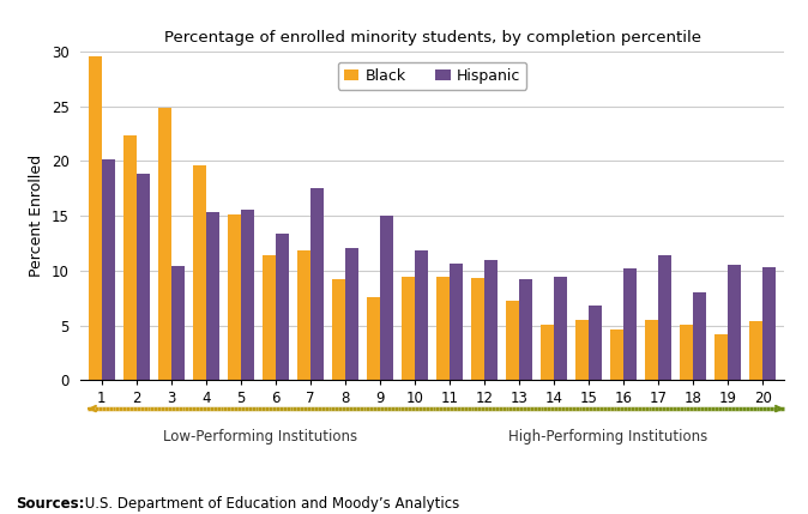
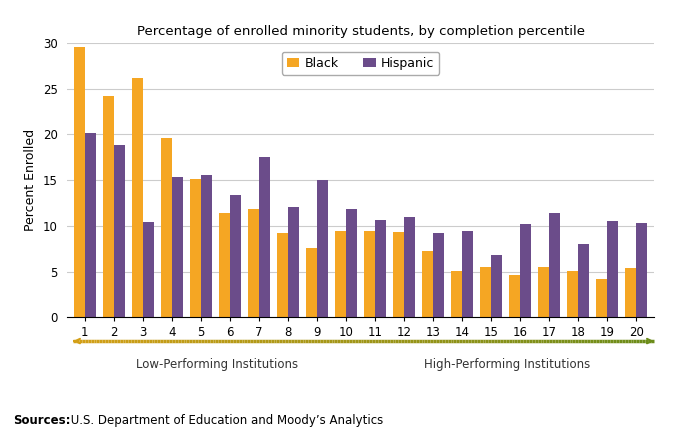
Black/2: 22.3 -> 24.2
Black/3: 24.9 -> 26.2
